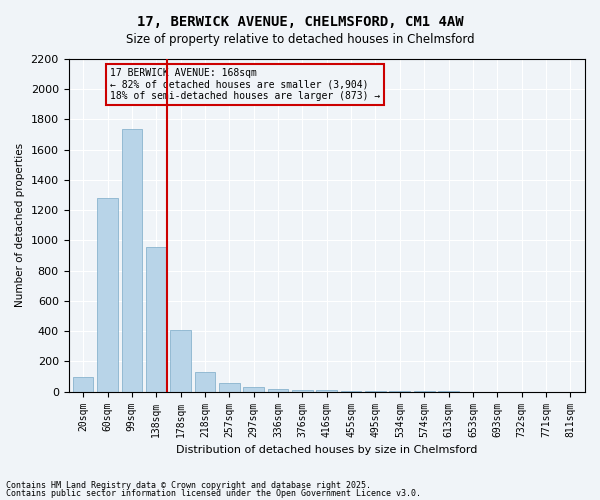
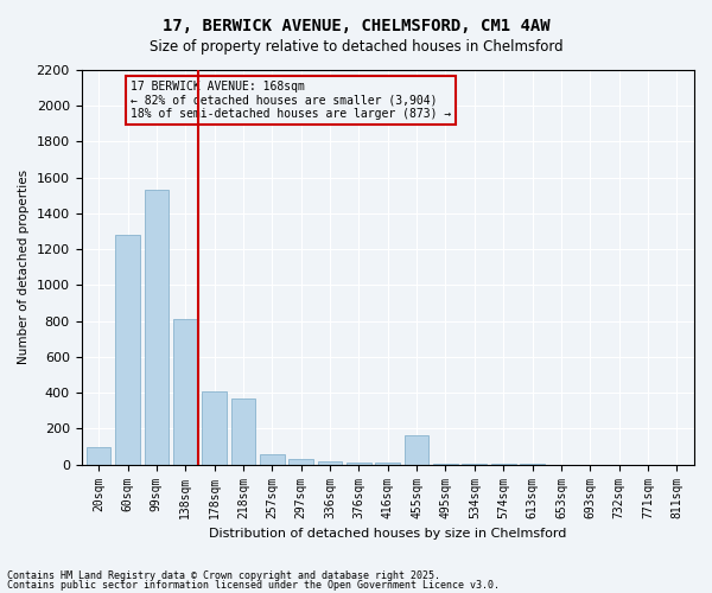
99sqm: 1740 -> 1530
138sqm: 960 -> 810
218sqm: 130 -> 370
455sqm: 0 -> 160
